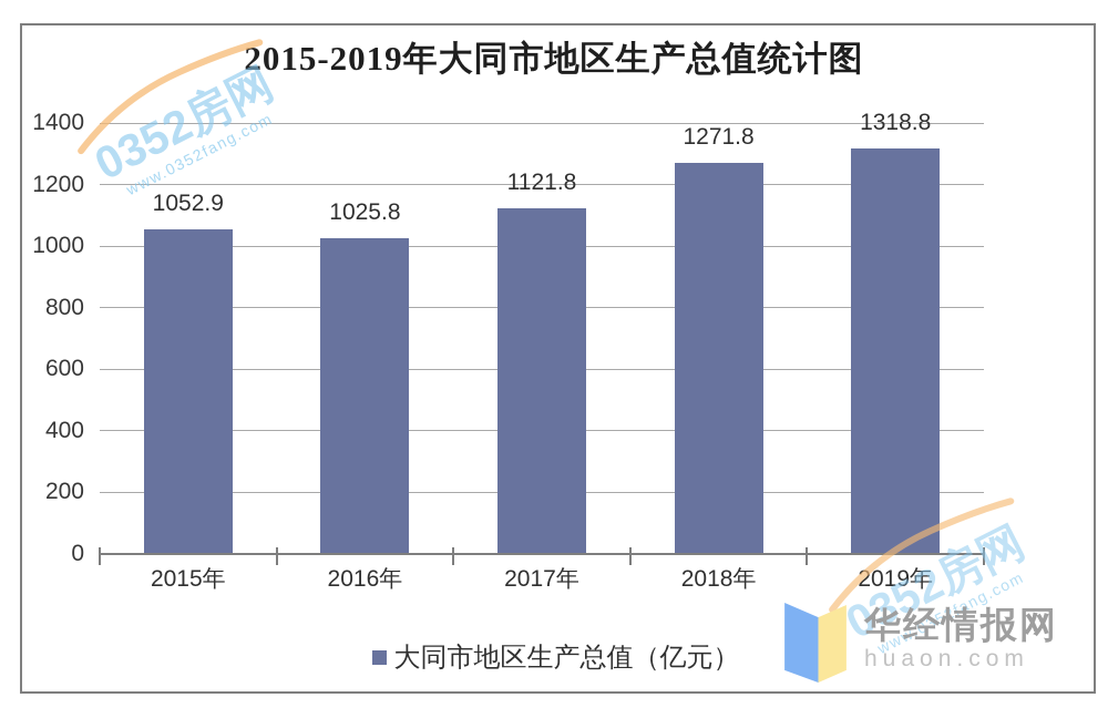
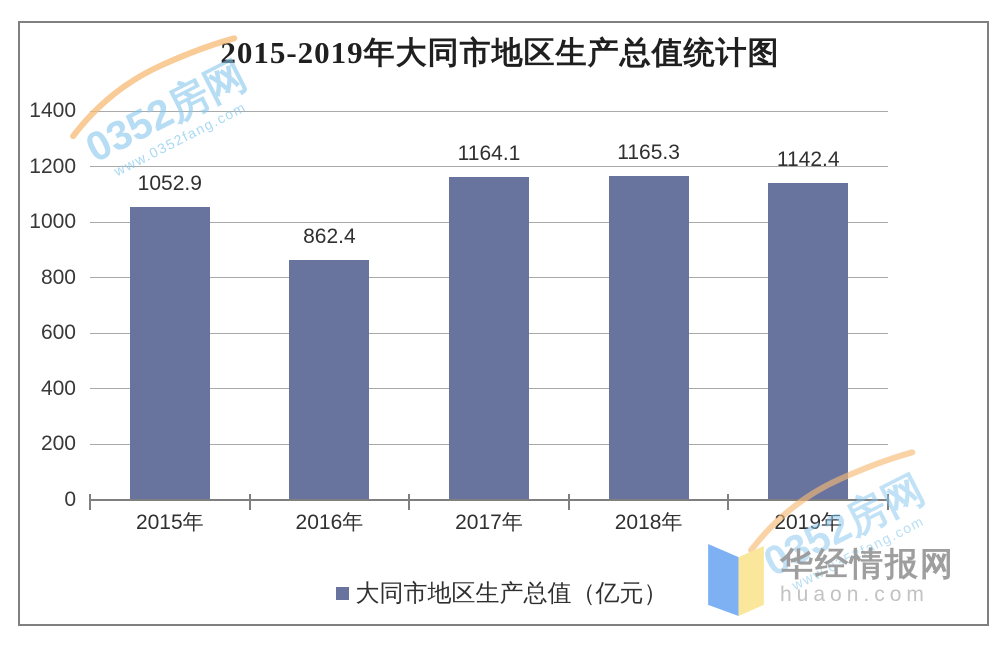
2016年: 1025.8 -> 862.4
2017年: 1121.8 -> 1164.1
2018年: 1271.8 -> 1165.3
2019年: 1318.8 -> 1142.4
